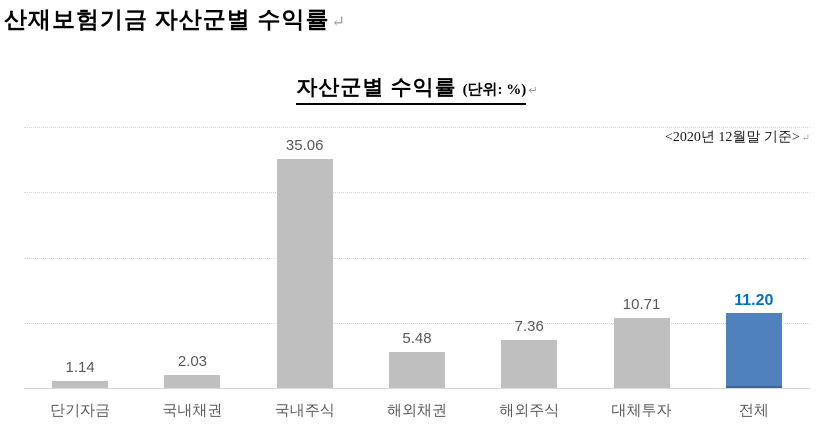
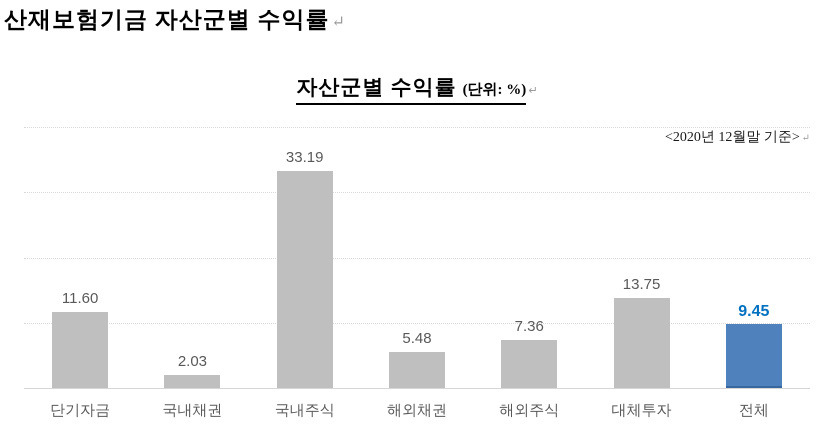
단기자금: 1.14 -> 11.60
국내주식: 35.06 -> 33.19
대체투자: 10.71 -> 13.75
전체: 11.20 -> 9.45
